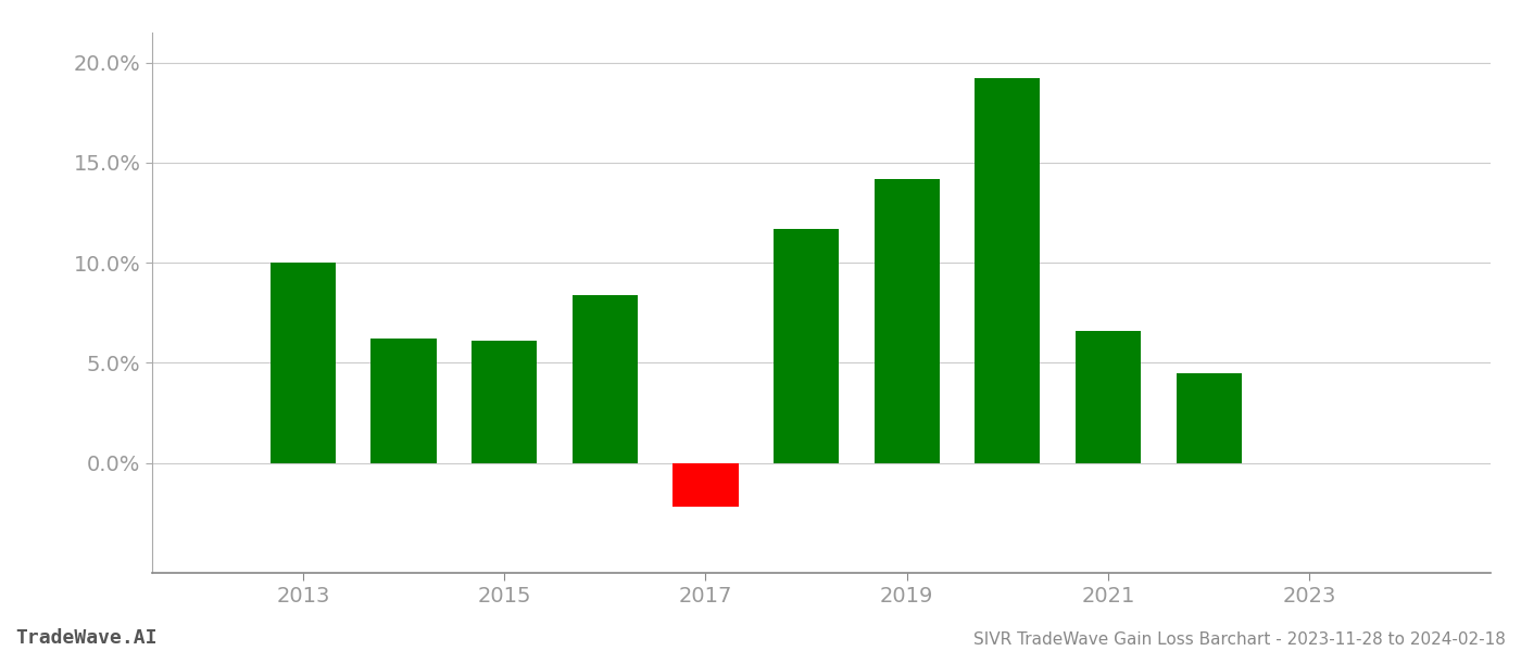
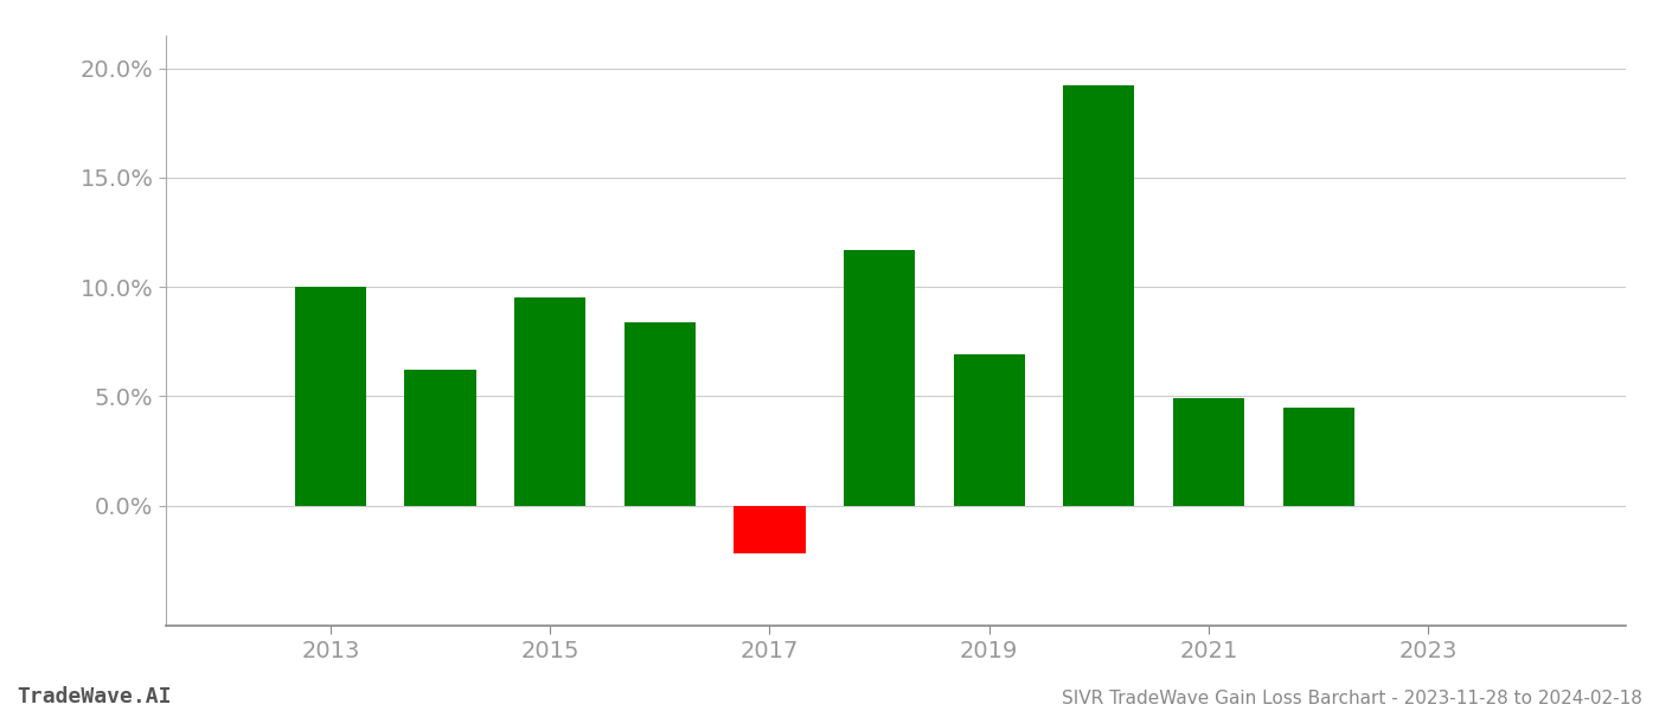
2015: 6.1% -> 9.5%
2019: 14.2% -> 6.9%
2021: 6.6% -> 4.9%
